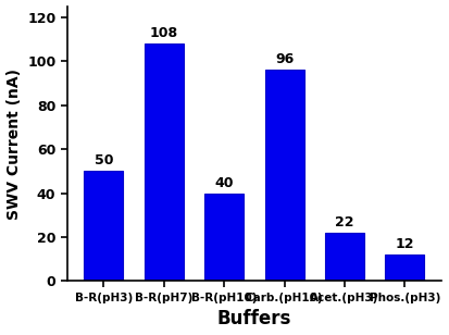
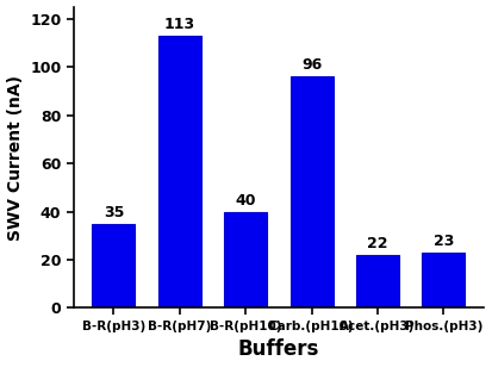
B-R(pH3): 50 -> 35
B-R(pH7): 108 -> 113
Phos.(pH3): 12 -> 23
